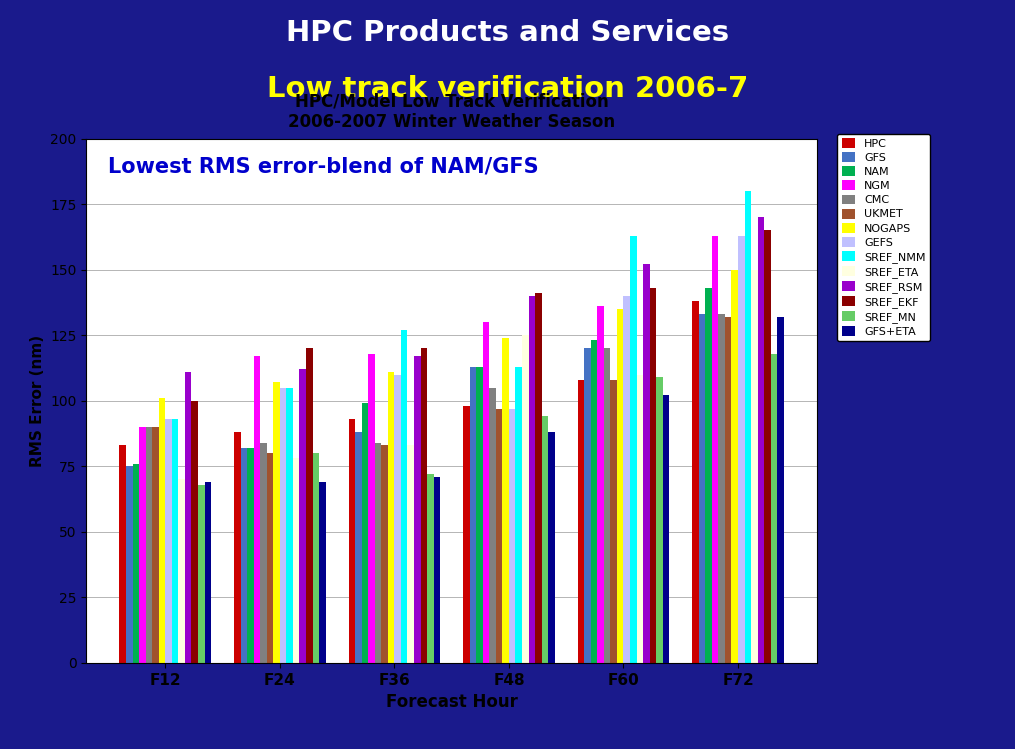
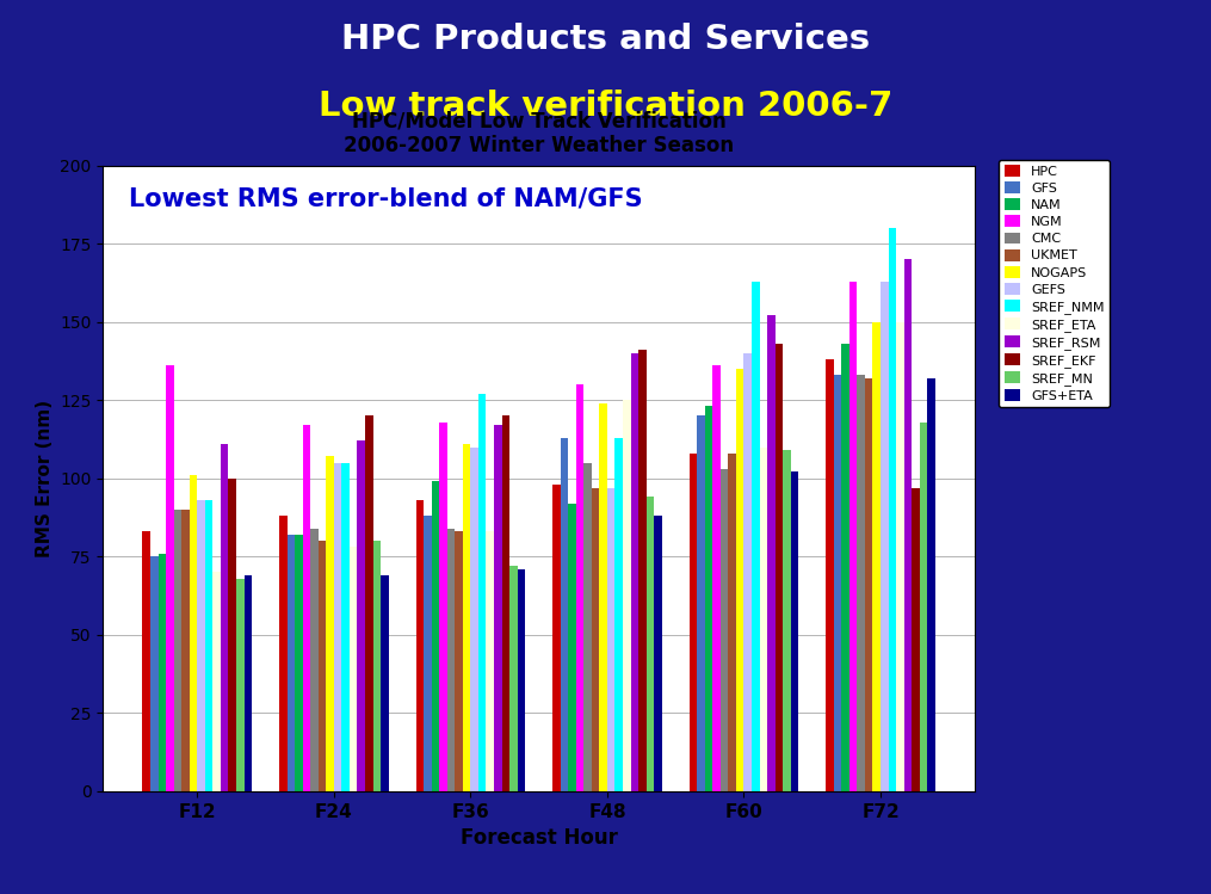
NGM/F12: 90 -> 136
NAM/F48: 113 -> 92
CMC/F60: 120 -> 103
SREF_EKF/F72: 165 -> 97
